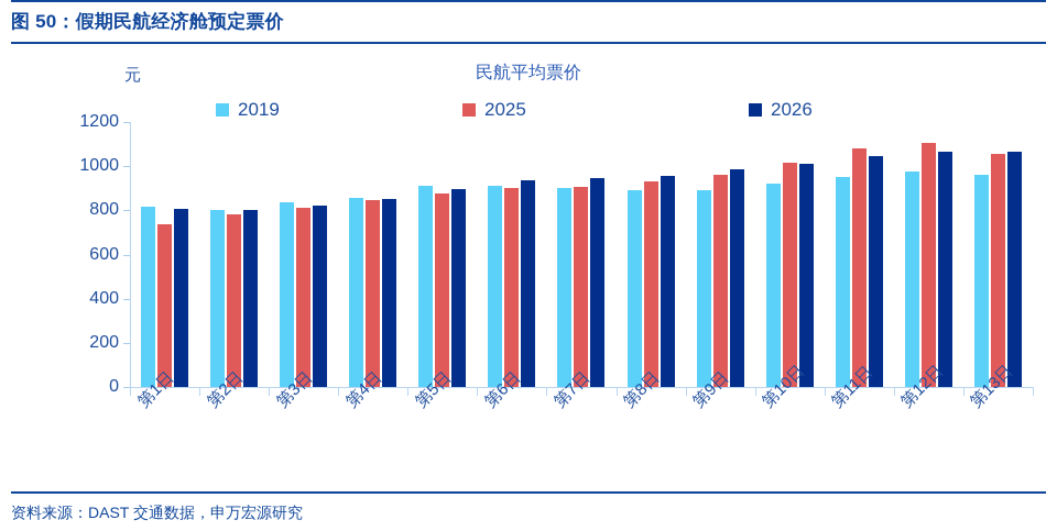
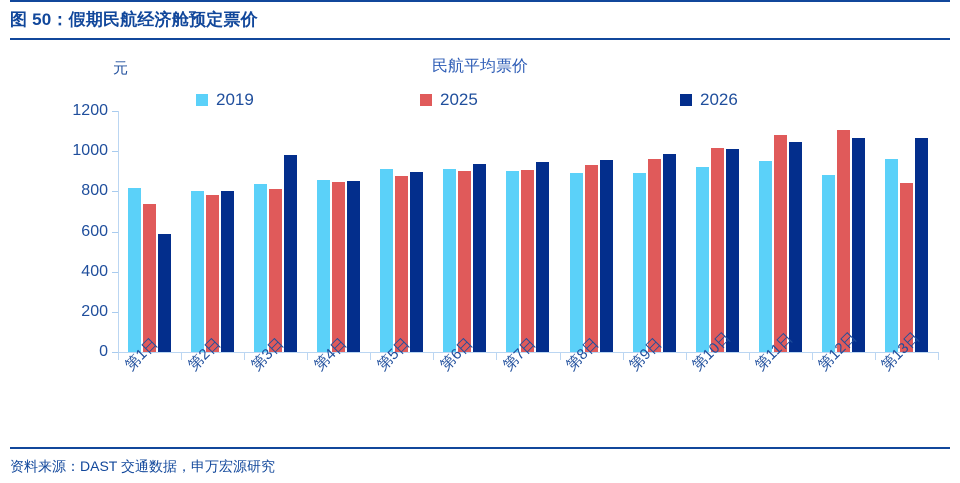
2026/第1日: 810 -> 590
2026/第3日: 820 -> 980
2019/第12日: 980 -> 880
2025/第13日: 1060 -> 840
